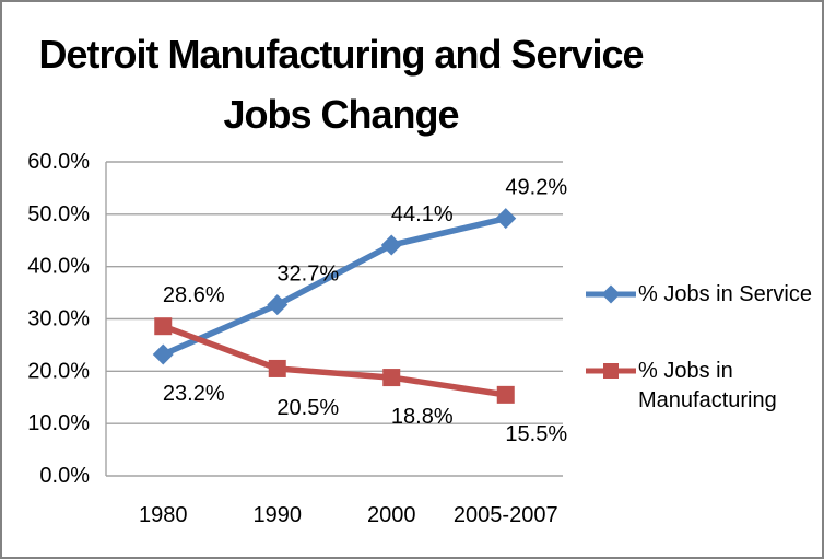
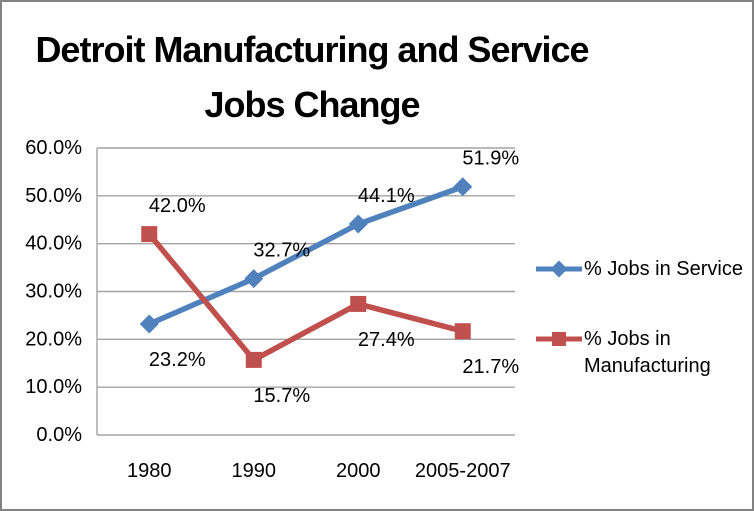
% Jobs in Manufacturing/1980: 28.6% -> 42.0%
% Jobs in Manufacturing/1990: 20.5% -> 15.7%
% Jobs in Manufacturing/2000: 18.8% -> 27.4%
% Jobs in Service/2005-2007: 49.2% -> 51.9%
% Jobs in Manufacturing/2005-2007: 15.5% -> 21.7%
